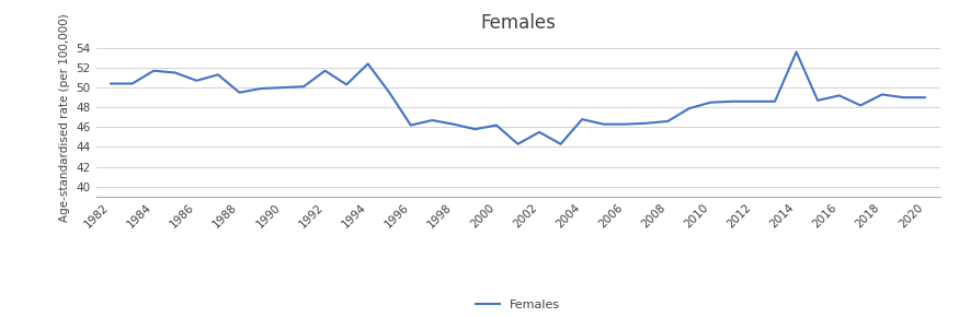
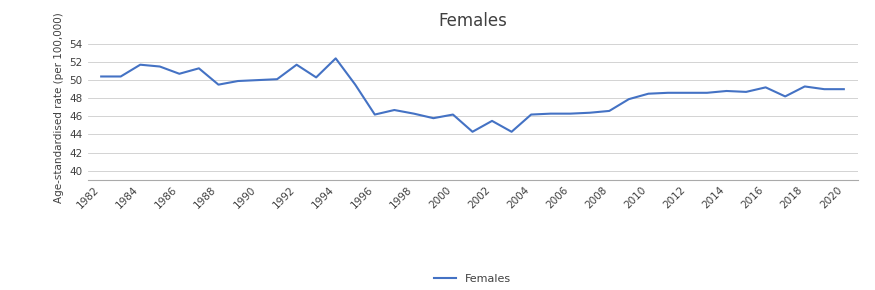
2004: 46.8 -> 46.2
2014: 53.6 -> 48.8
